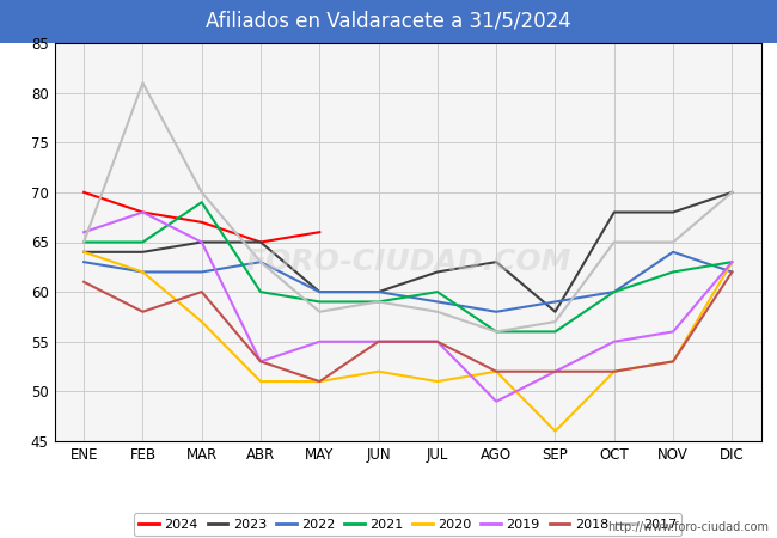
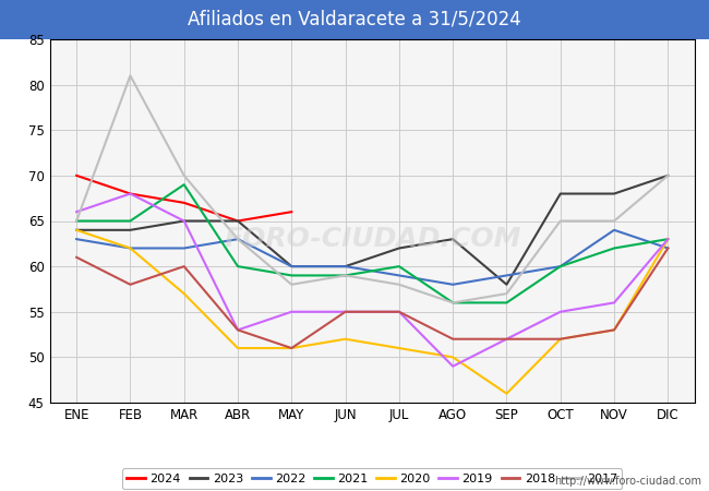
2020/AGO: 52 -> 50
